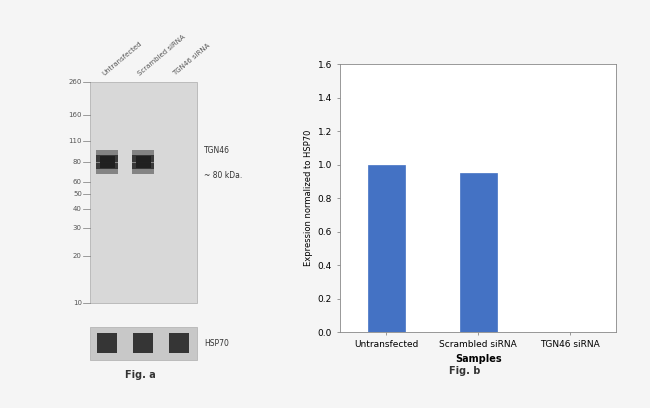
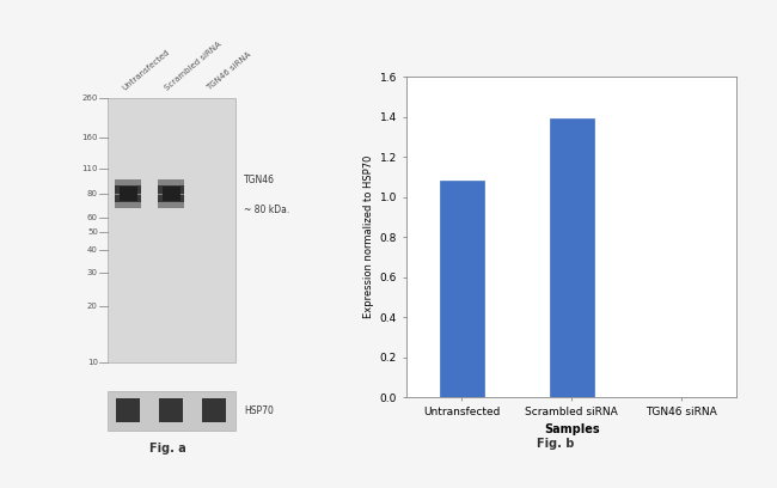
Untransfected: 1.00 -> 1.08
Scrambled siRNA: 0.95 -> 1.39
